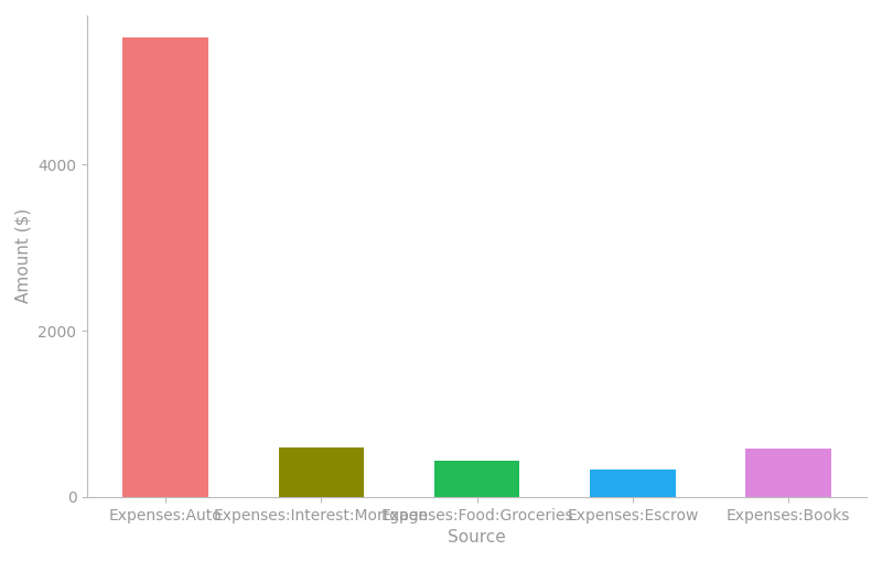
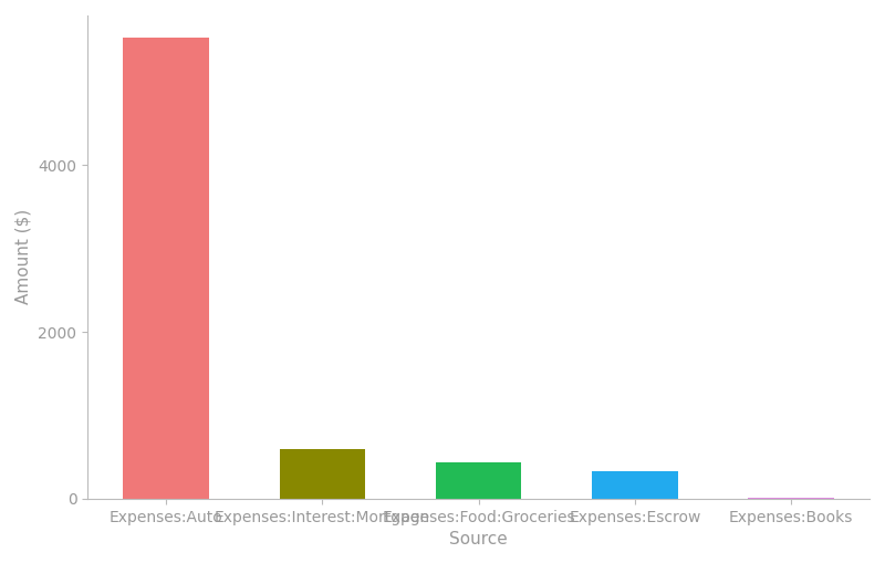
Expenses:Books: 580 -> 10
